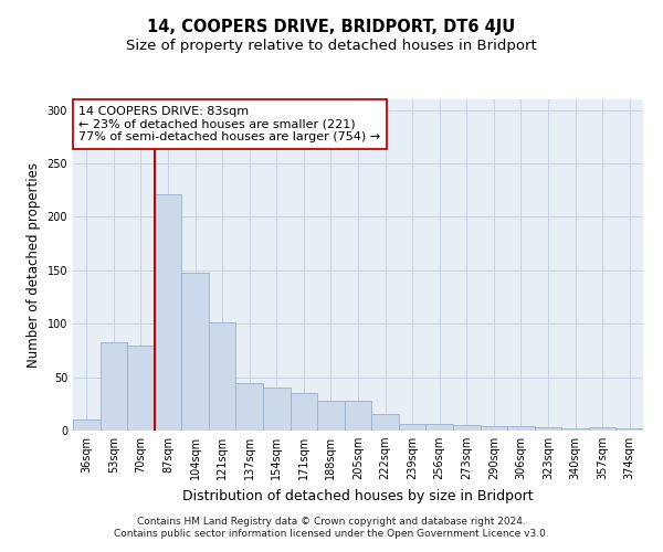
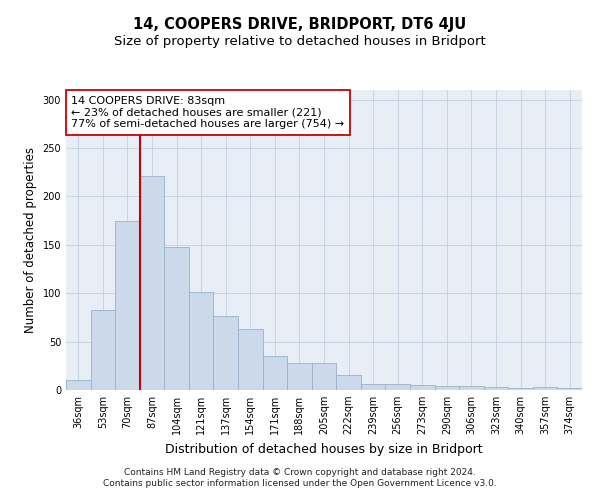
70sqm: 80 -> 175
137sqm: 44 -> 76
154sqm: 40 -> 63
